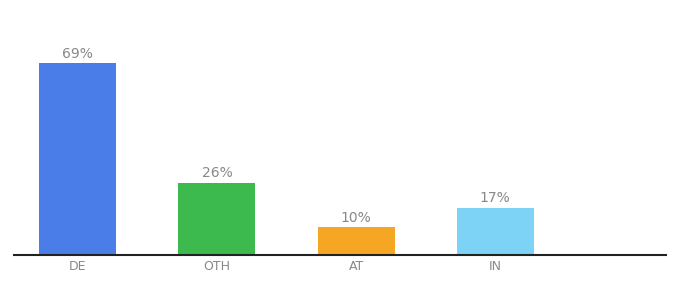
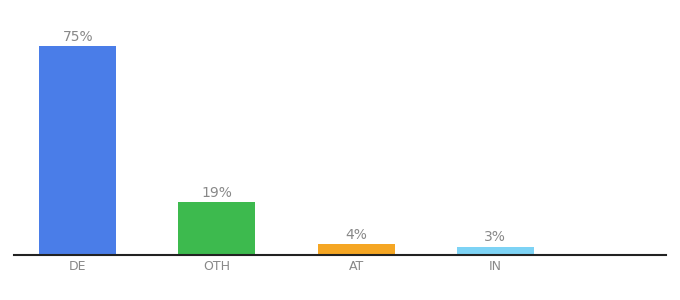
DE: 69% -> 75%
OTH: 26% -> 19%
AT: 10% -> 4%
IN: 17% -> 3%
